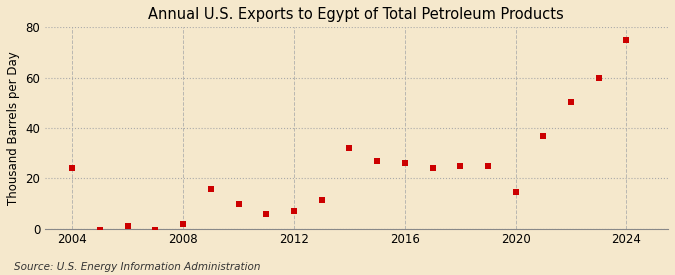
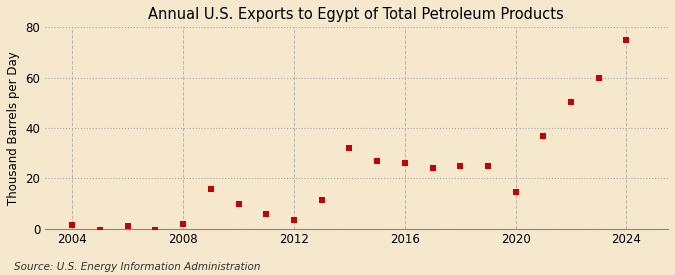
2004: 24.0 -> 1.5
2012: 7.0 -> 3.5
